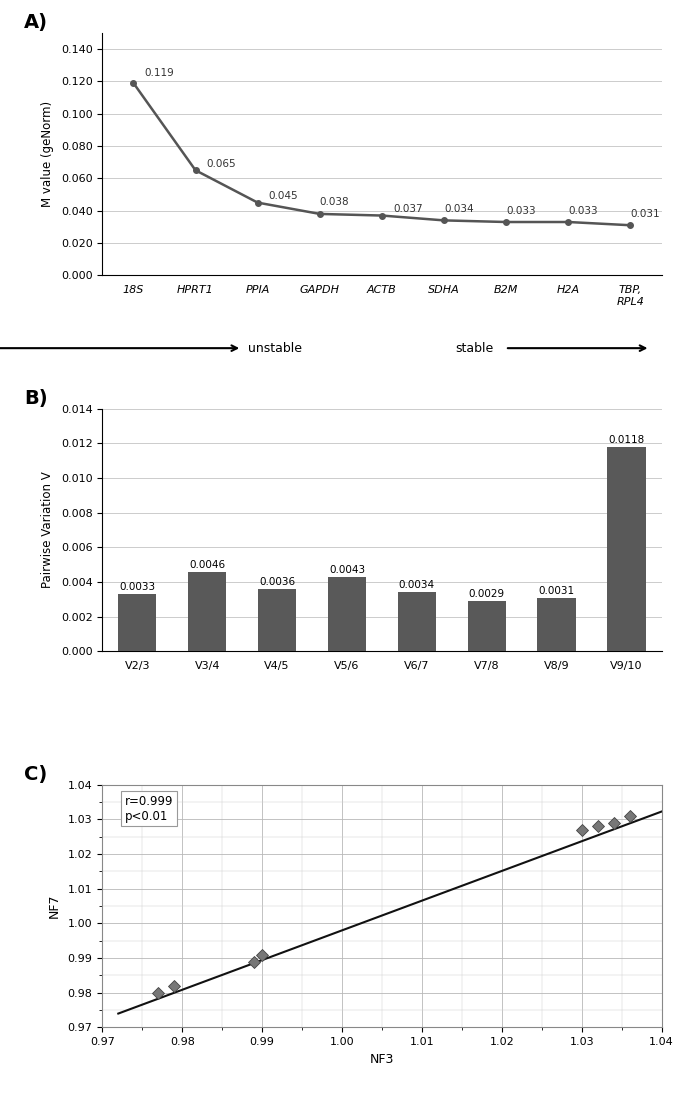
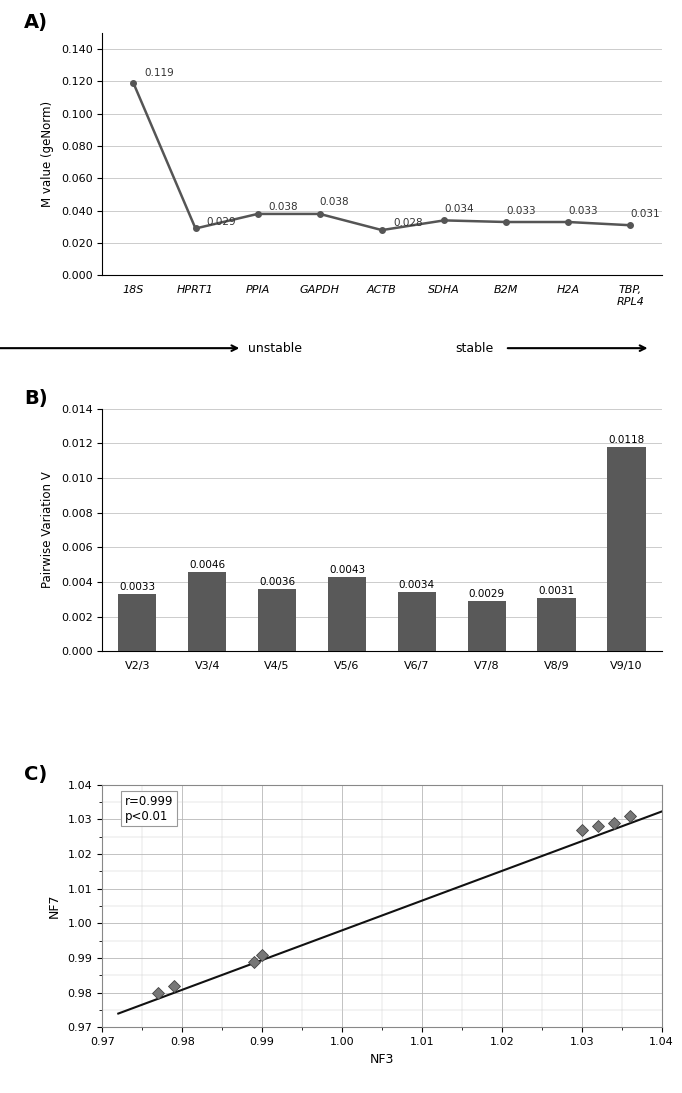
HPRT1: 0.065 -> 0.029
PPIA: 0.045 -> 0.038
ACTB: 0.037 -> 0.028
